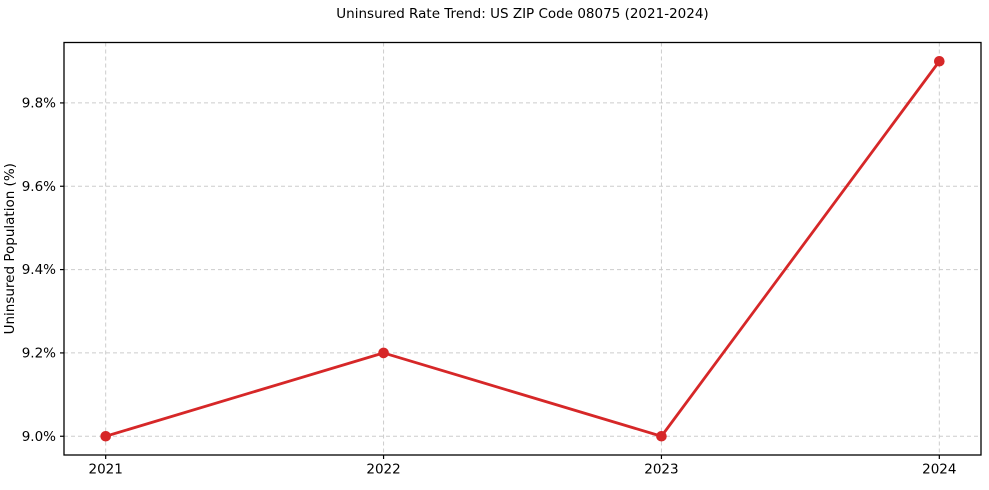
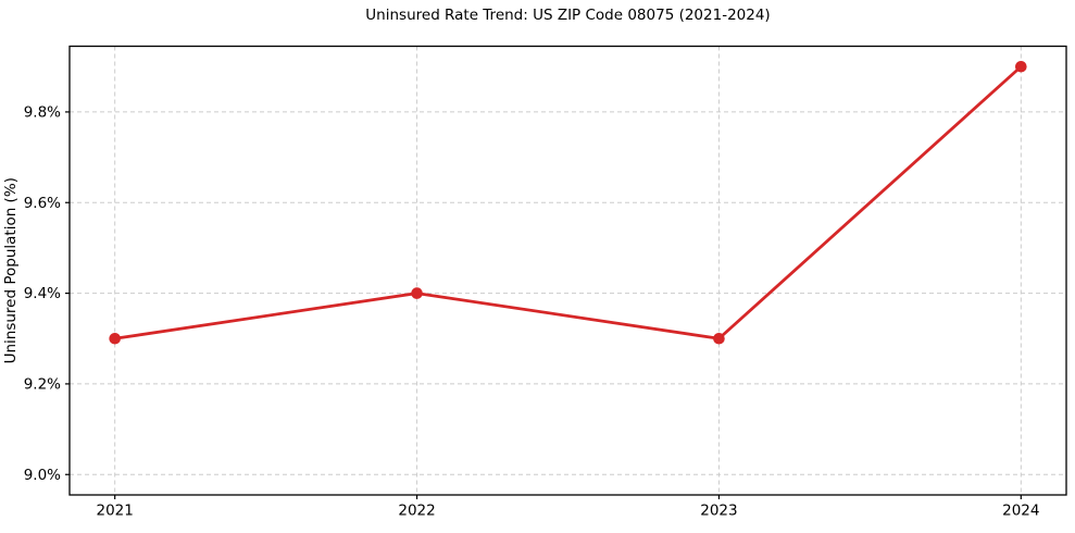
2021: 9.0% -> 9.3%
2022: 9.2% -> 9.4%
2023: 9.0% -> 9.3%
